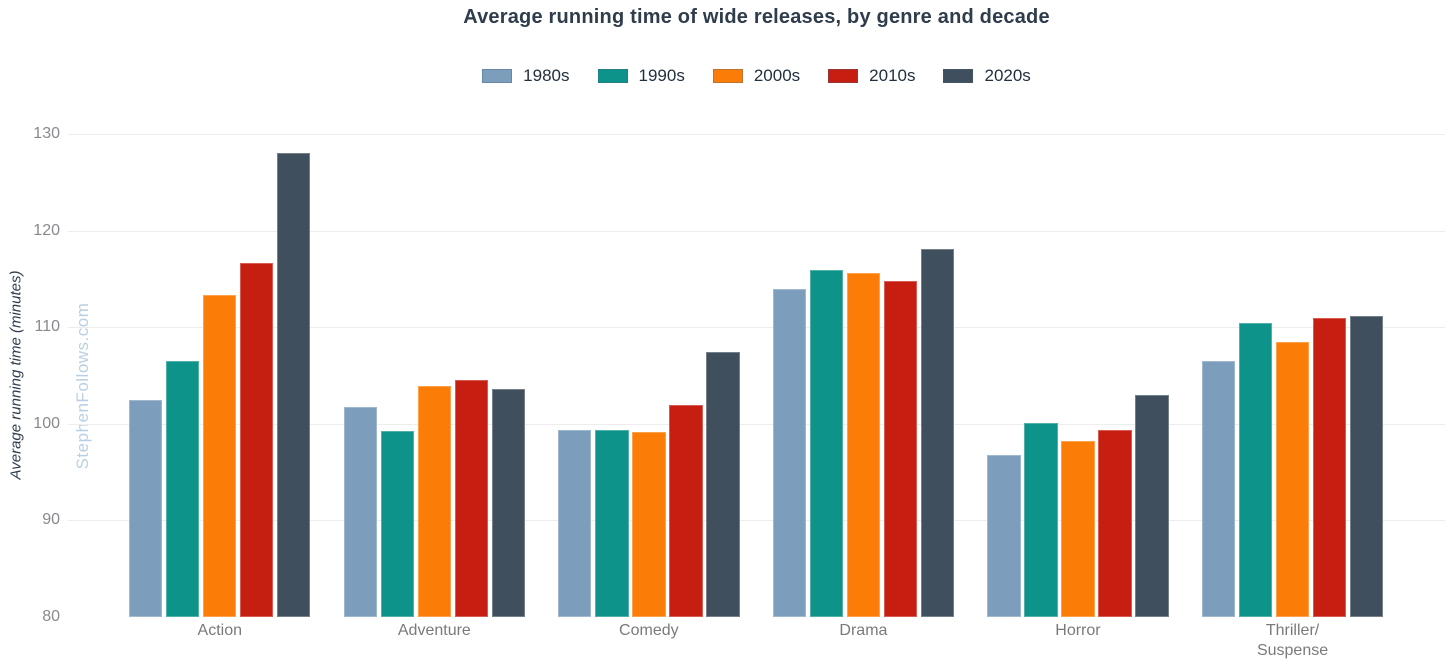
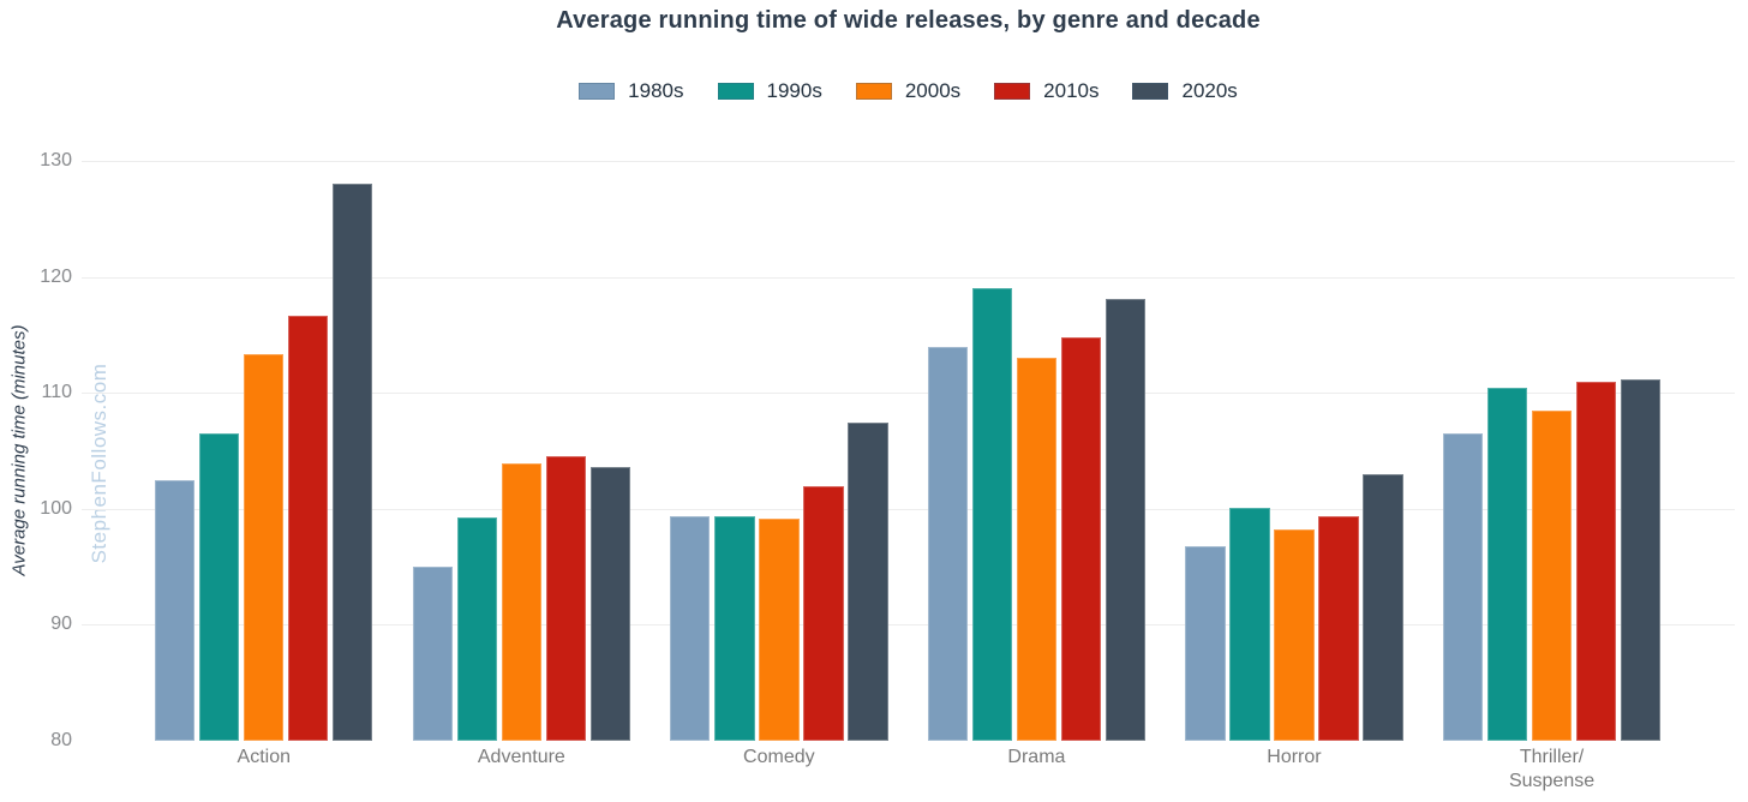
1980s/Adventure: 102 -> 95
1990s/Drama: 116 -> 119
2000s/Drama: 116 -> 113
